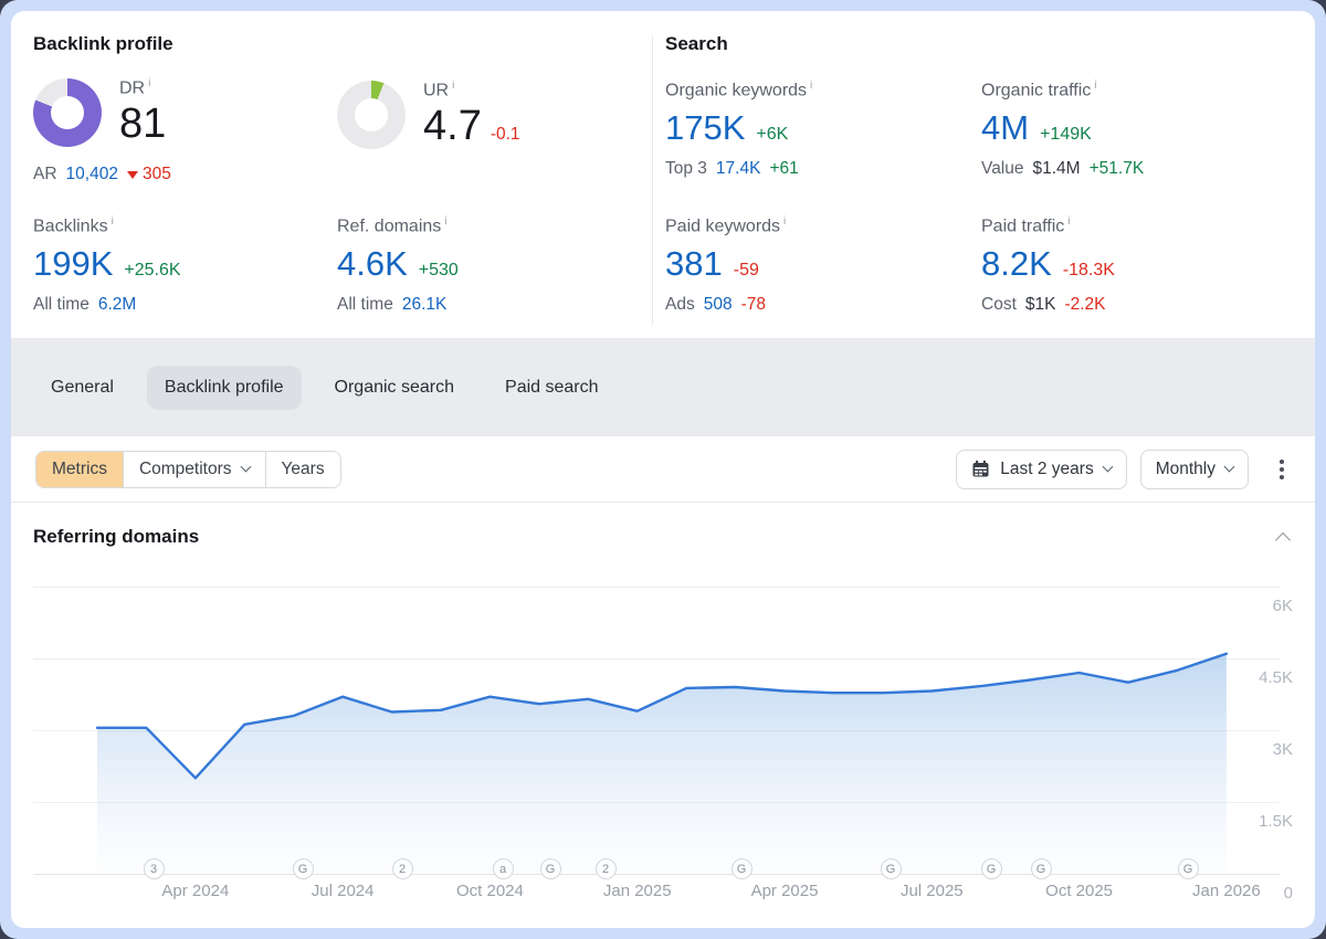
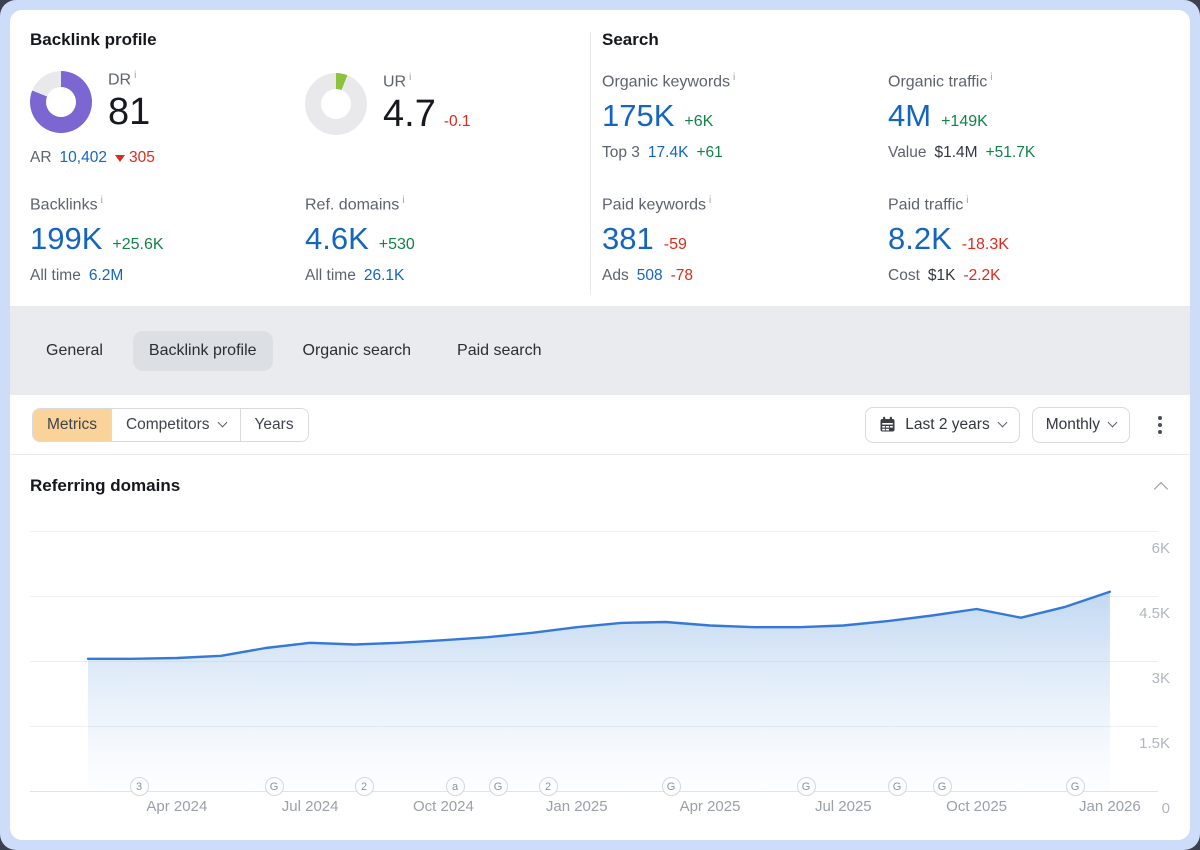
Apr 2024: 2.0K -> 3.1K
Jul 2024: 3.7K -> 3.4K
Oct 2024: 3.7K -> 3.5K
Jan 2025: 3.4K -> 3.8K
